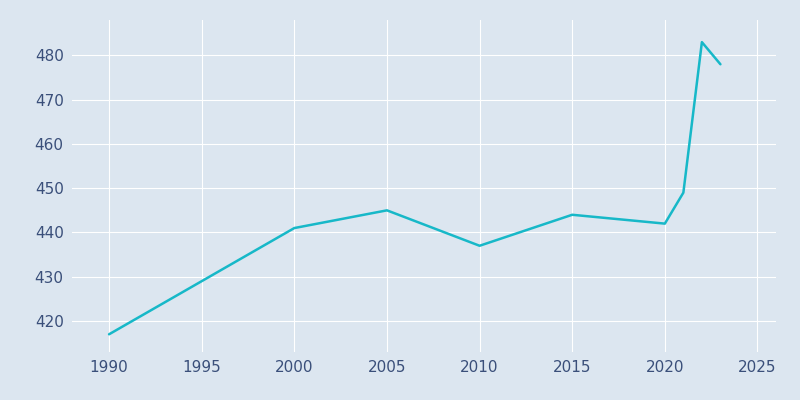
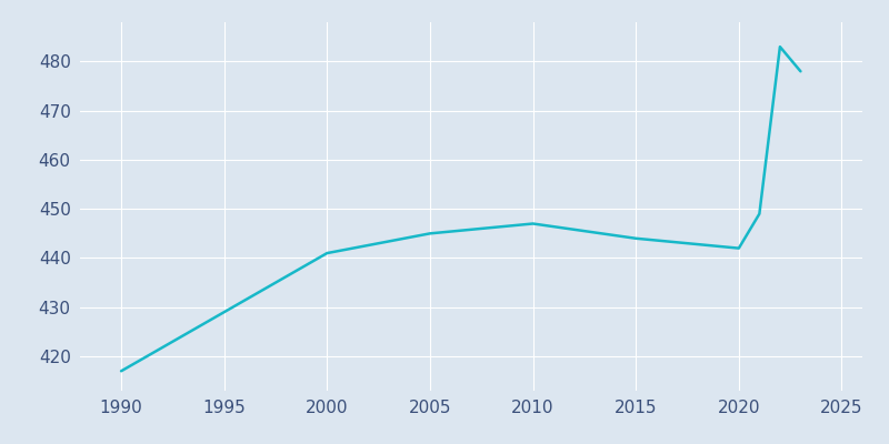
2010: 437 -> 447
